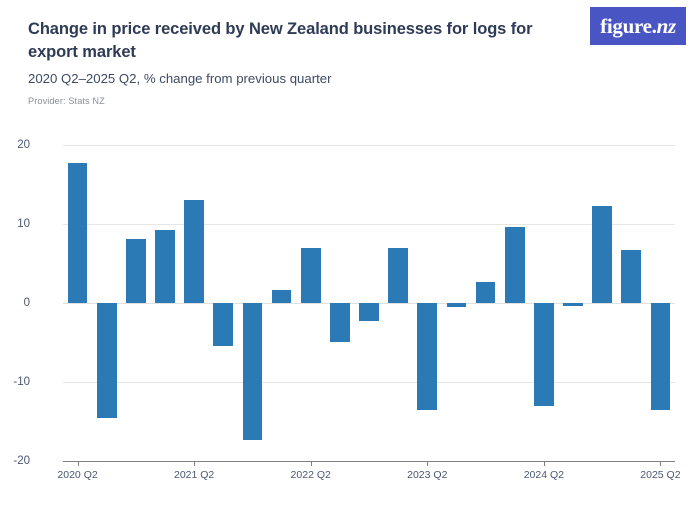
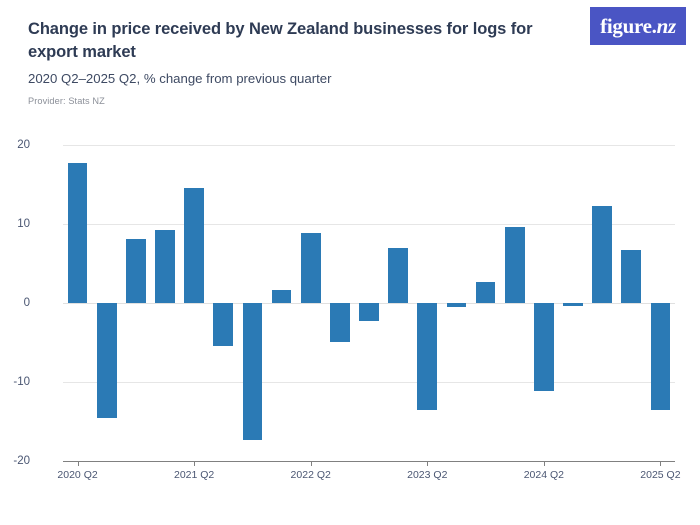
2021 Q2: 13 -> 15
2022 Q2: 7 -> 9
2024 Q2: -13 -> -11
